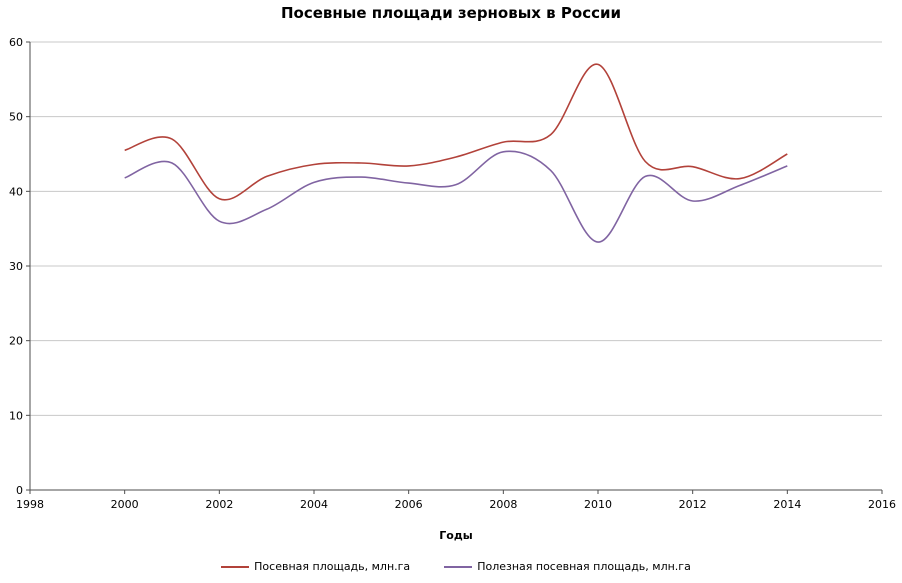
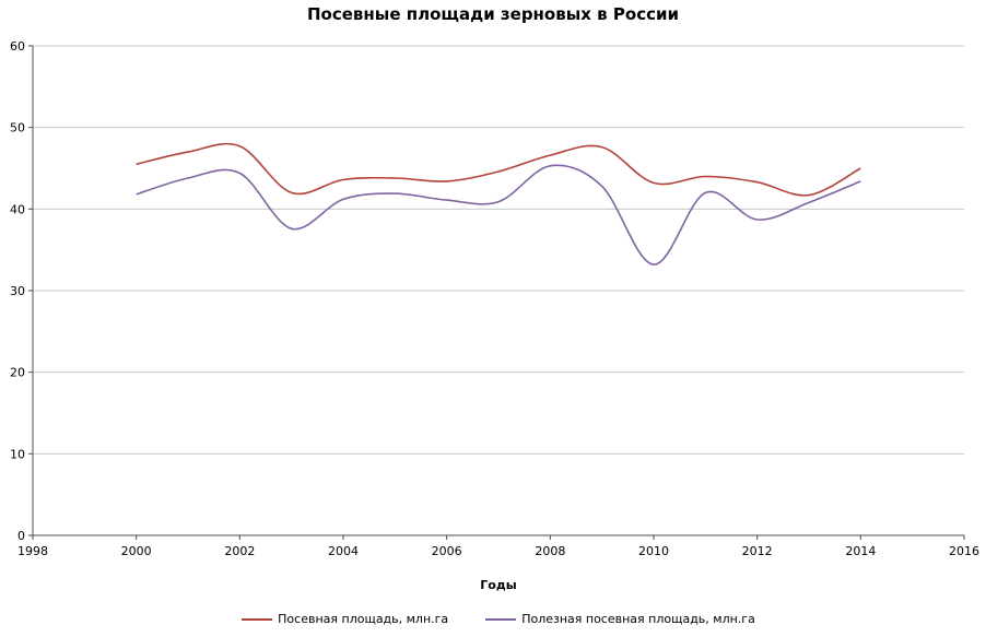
Посевная площадь, млн.га/2002: 39 -> 48
Полезная посевная площадь, млн.га/2002: 36 -> 44
Посевная площадь, млн.га/2010: 57 -> 43
